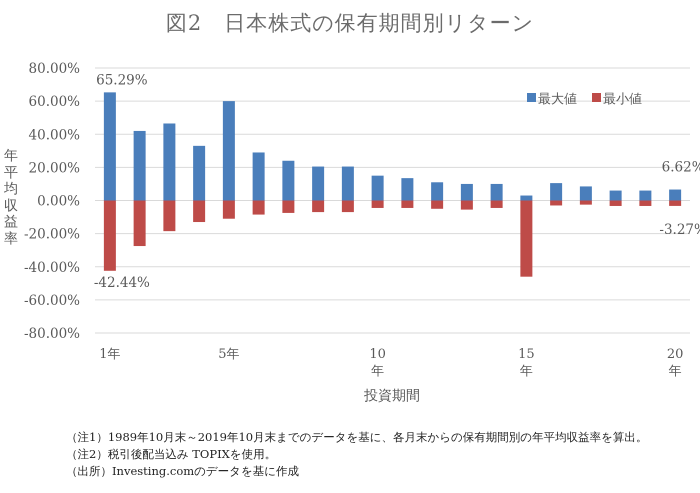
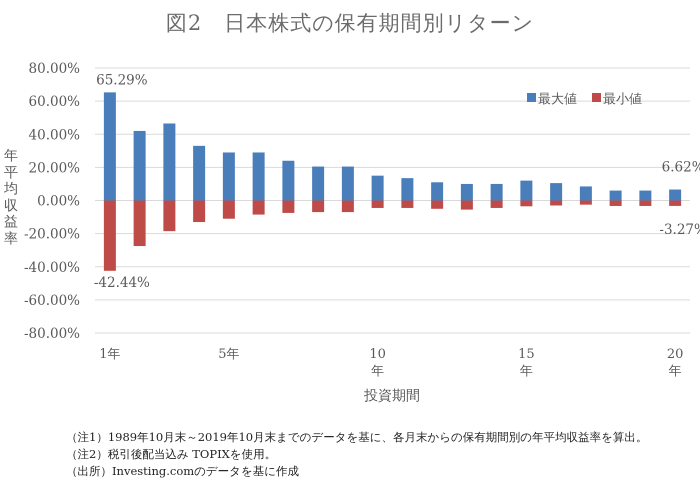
最大値/5年: 60% -> 29%
最大値/15年: 3% -> 12%
最小値/15年: -46% -> -4%
